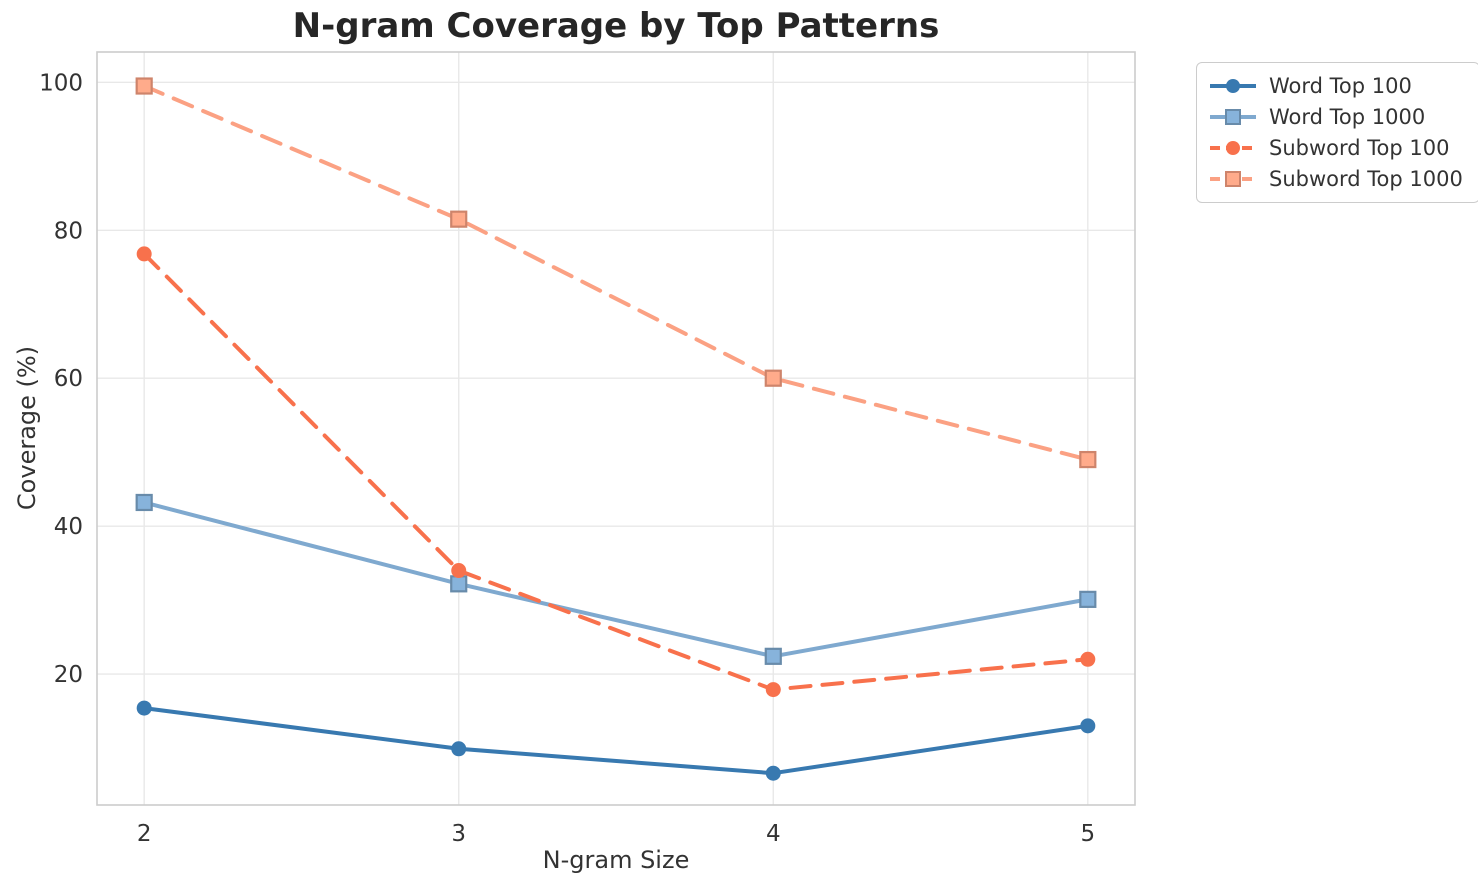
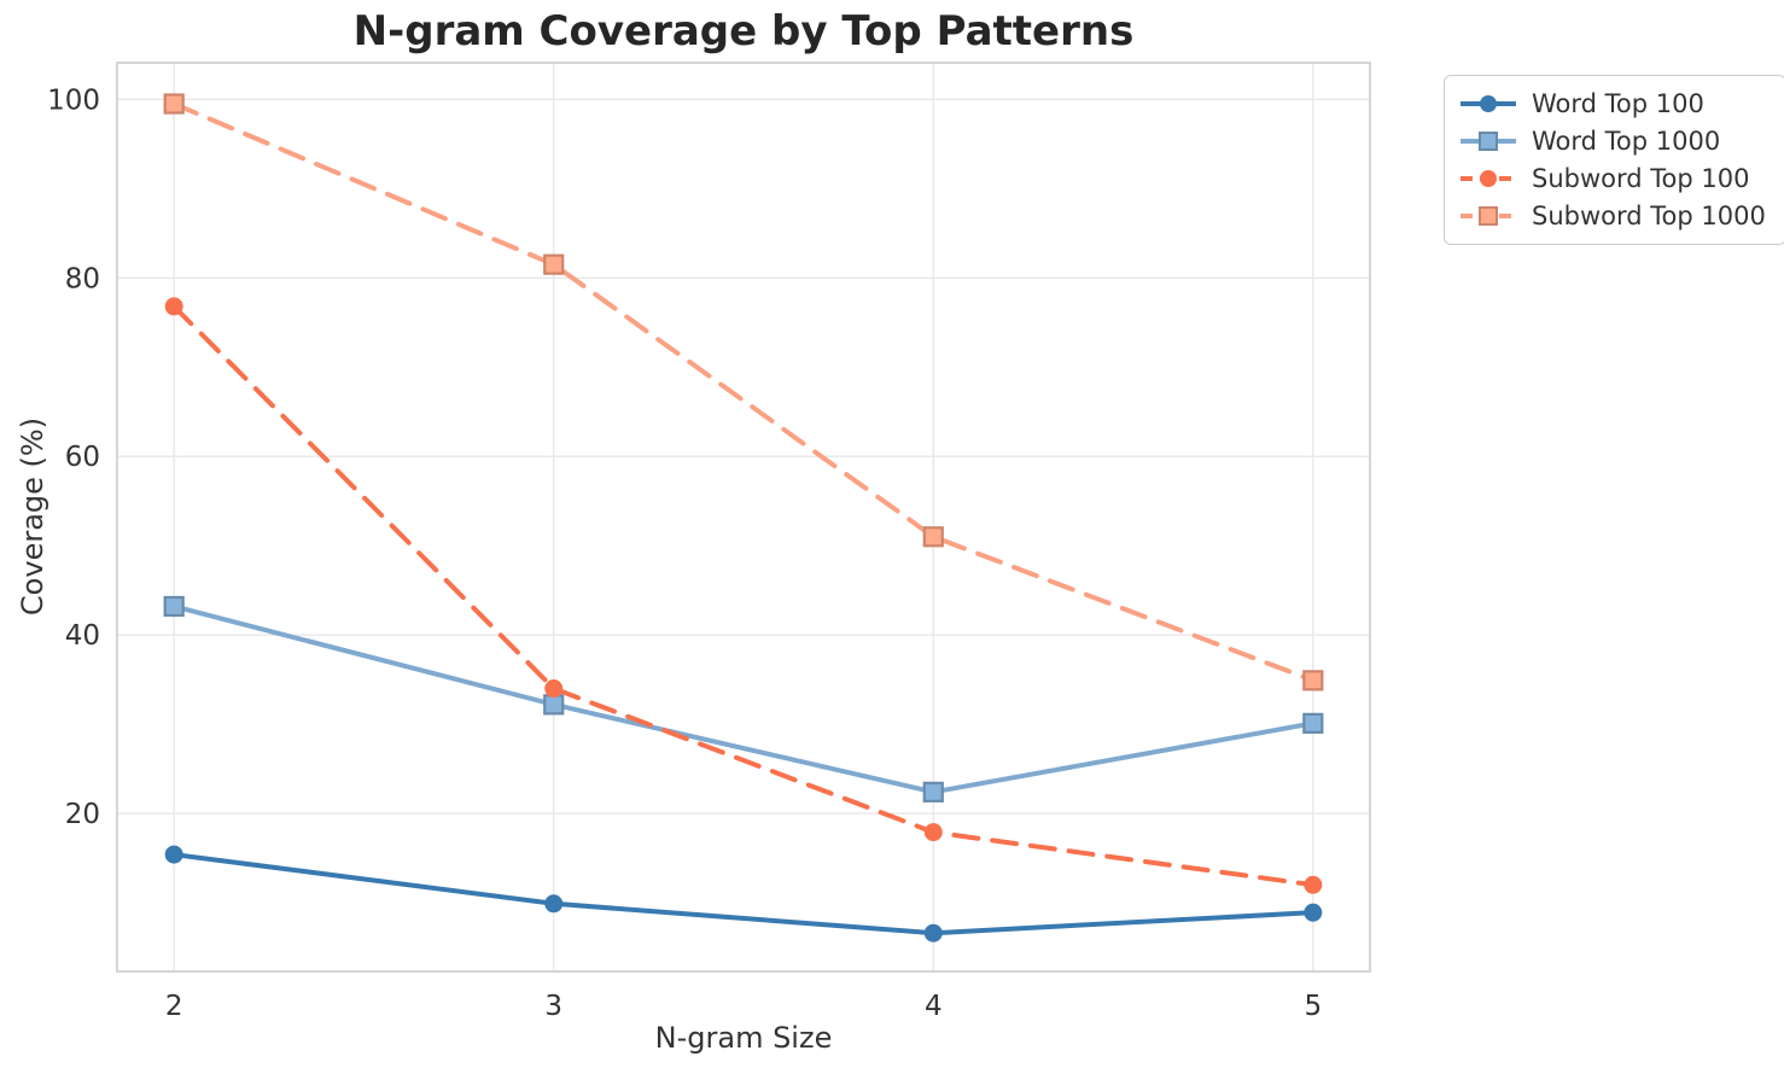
Subword Top 1000/4: 60 -> 51
Word Top 100/5: 13 -> 9
Subword Top 100/5: 22 -> 12
Subword Top 1000/5: 49 -> 35
